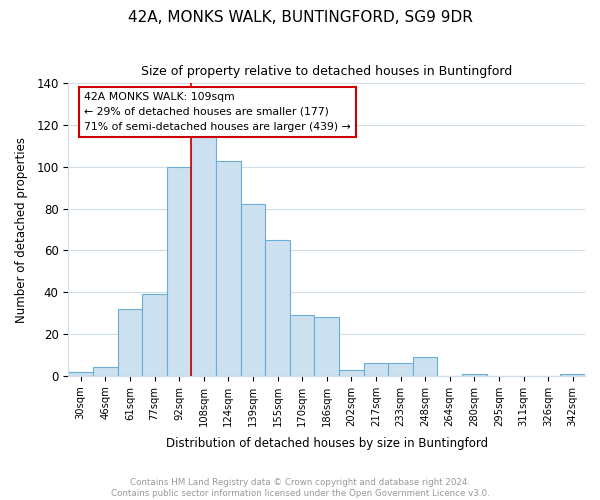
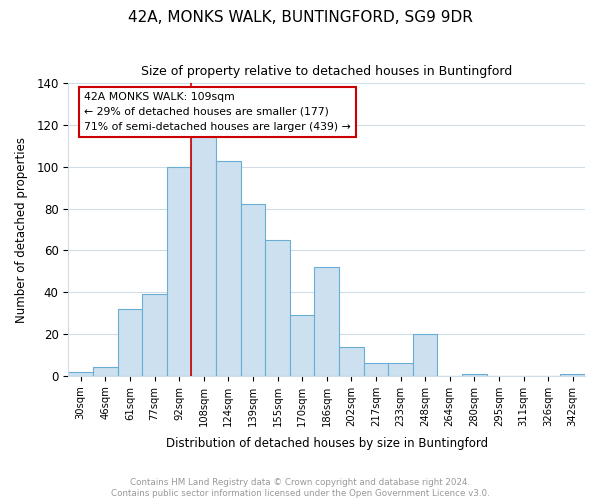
186sqm: 28 -> 52
202sqm: 3 -> 14
248sqm: 9 -> 20
